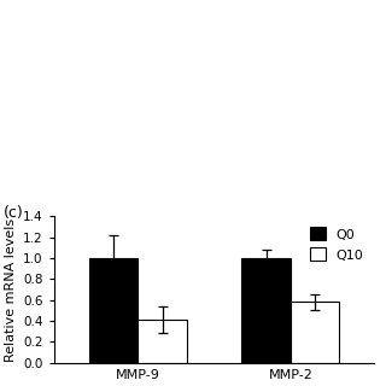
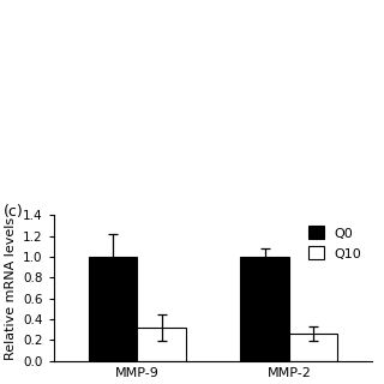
Q10/MMP-9: 0.41 -> 0.32
Q10/MMP-2: 0.58 -> 0.26
